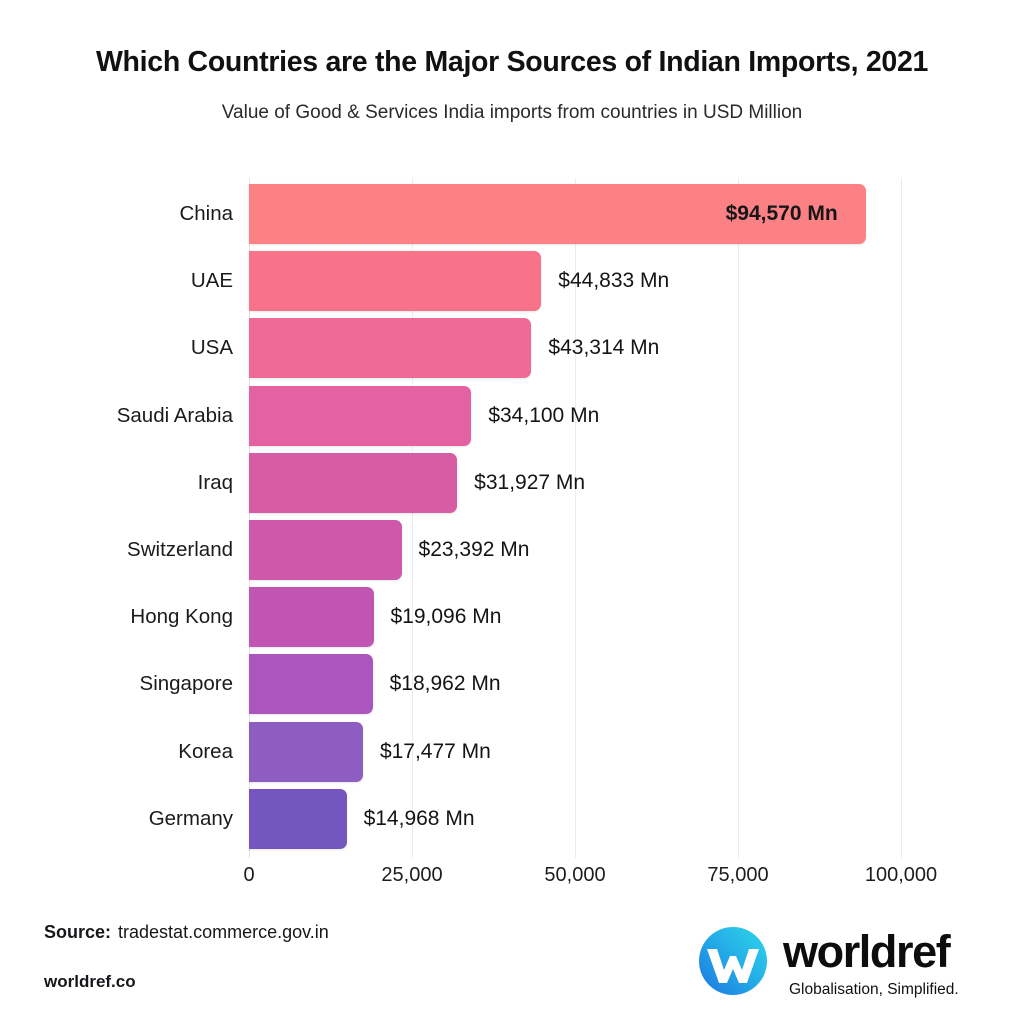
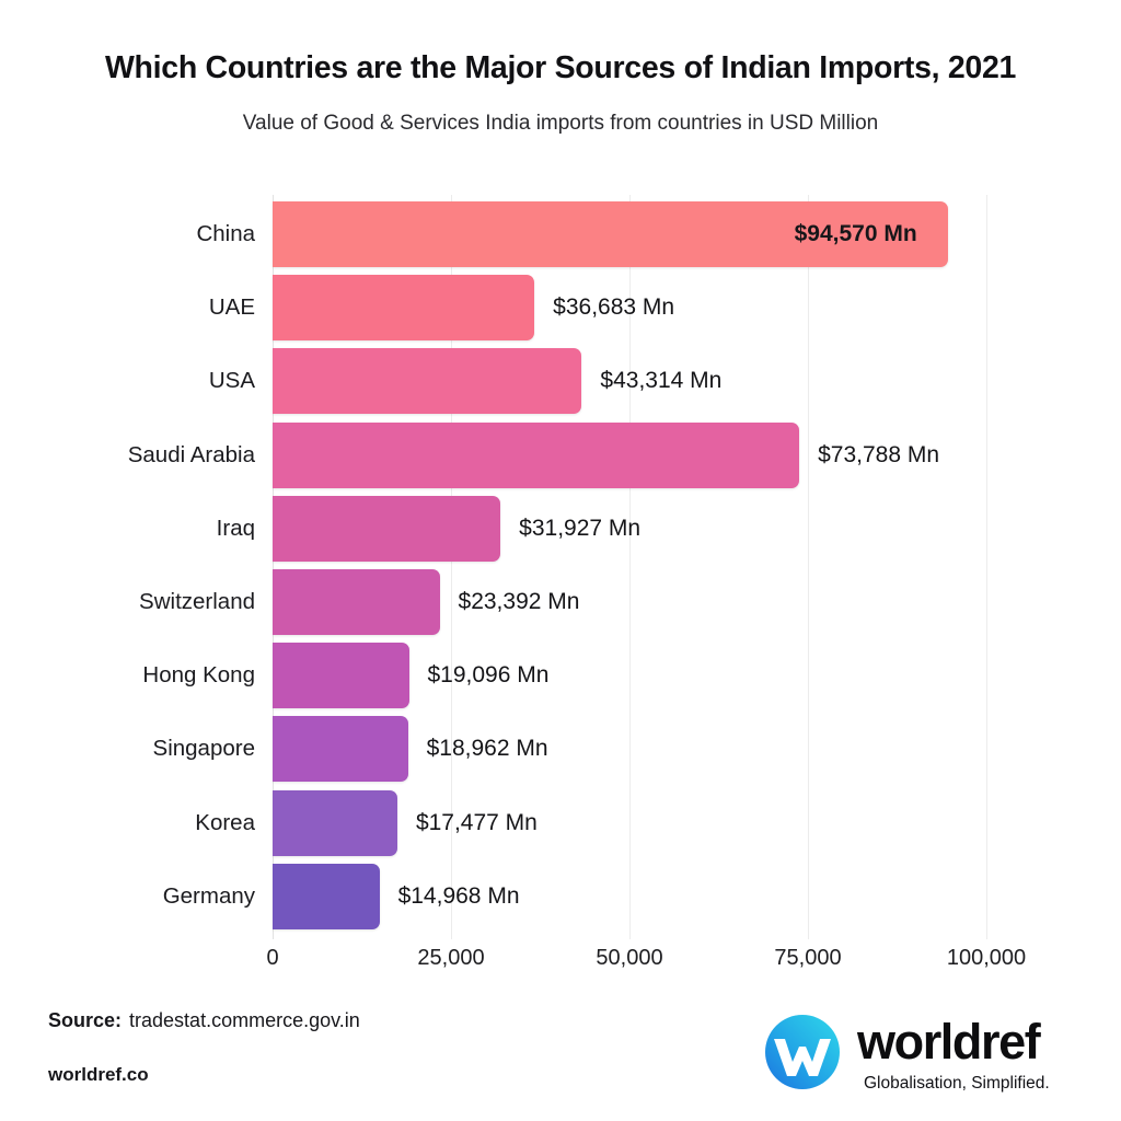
UAE: $44,833 -> $36,683
Saudi Arabia: $34,100 -> $73,788
